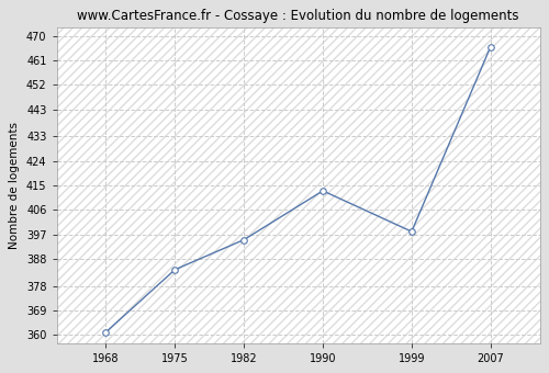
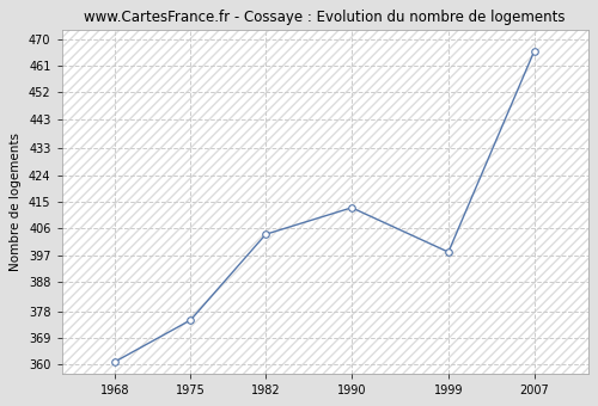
1975: 384 -> 375
1982: 395 -> 404
